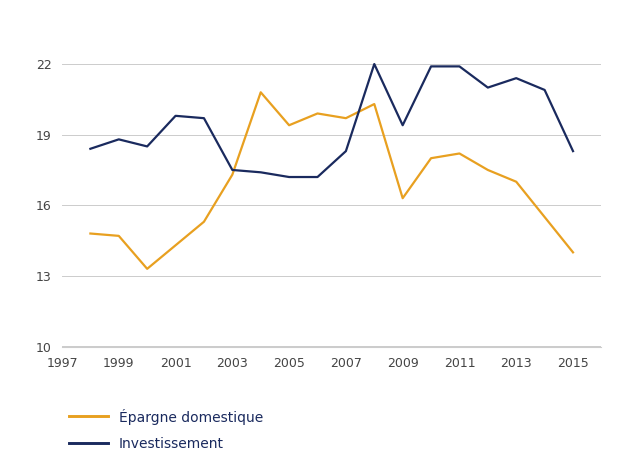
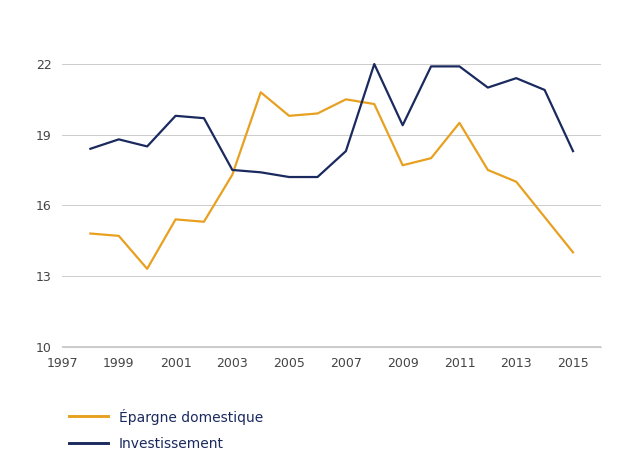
Épargne domestique/2001: 14.3 -> 15.4
Épargne domestique/2005: 19.4 -> 19.8
Épargne domestique/2007: 19.7 -> 20.5
Épargne domestique/2009: 16.3 -> 17.7
Épargne domestique/2011: 18.2 -> 19.5
